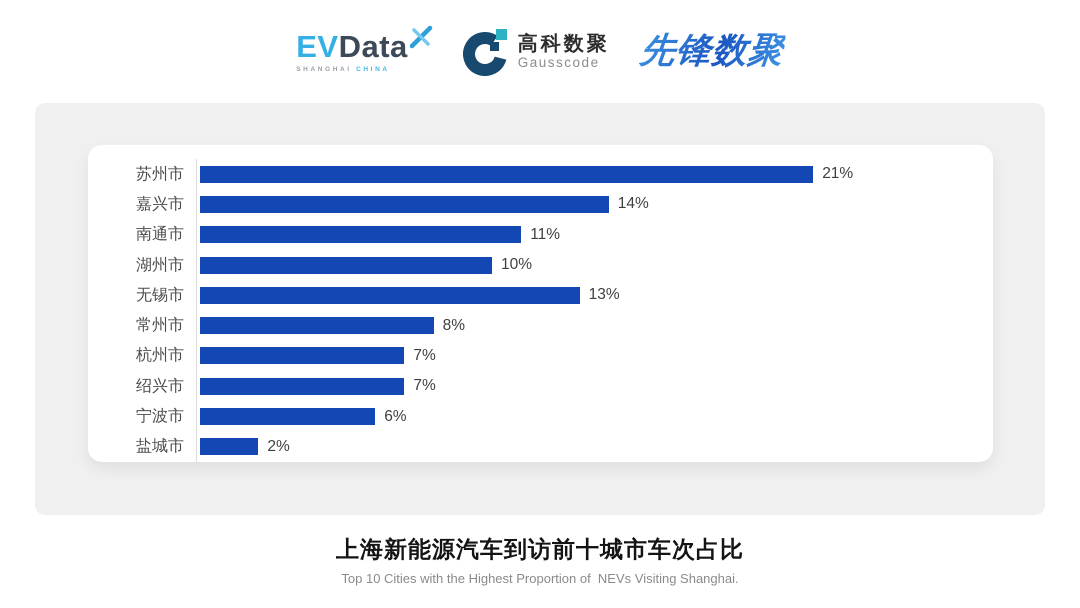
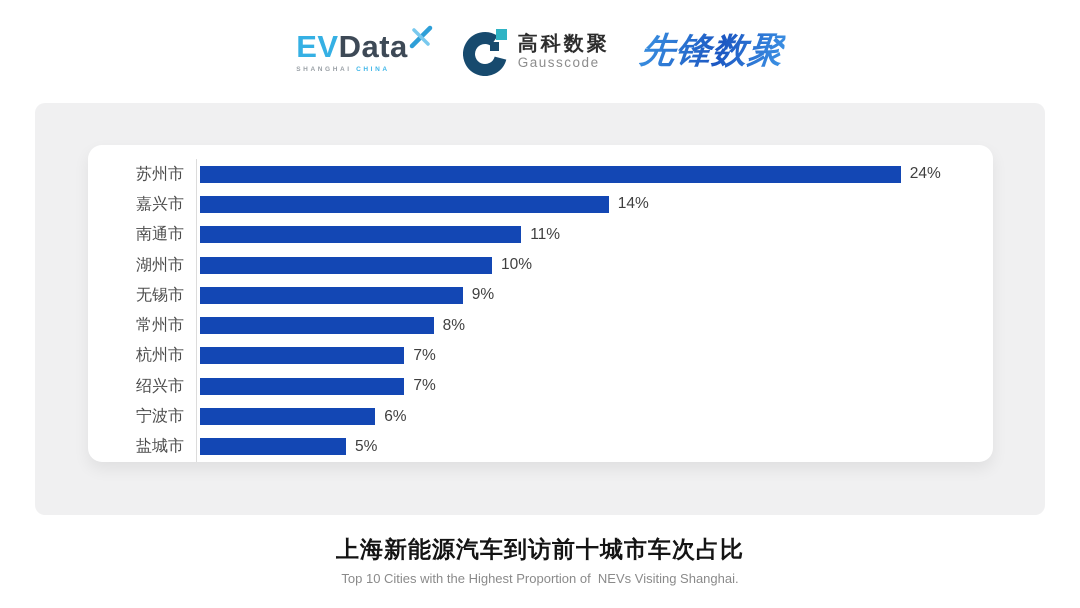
苏州市: 21% -> 24%
无锡市: 13% -> 9%
盐城市: 2% -> 5%
